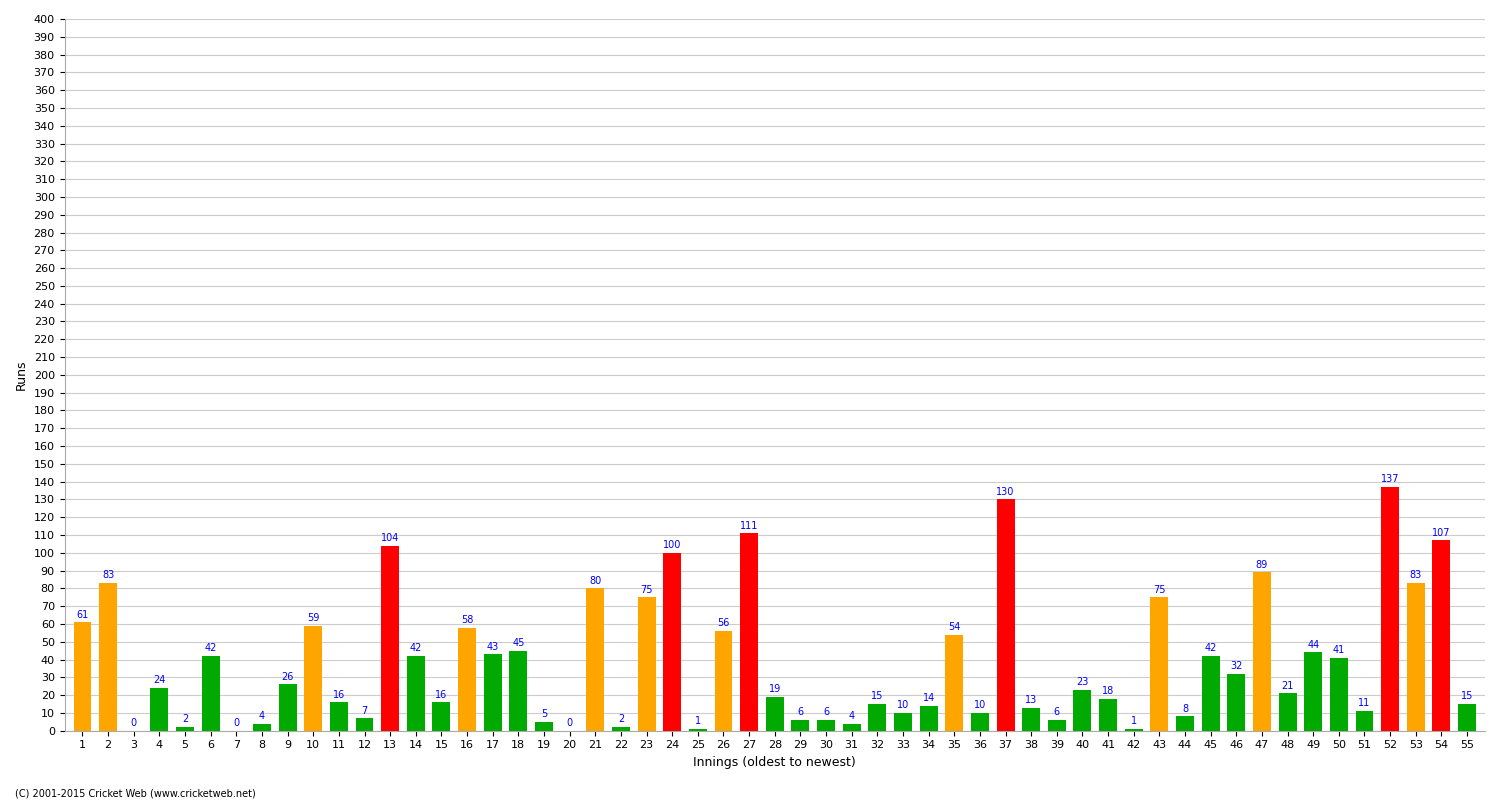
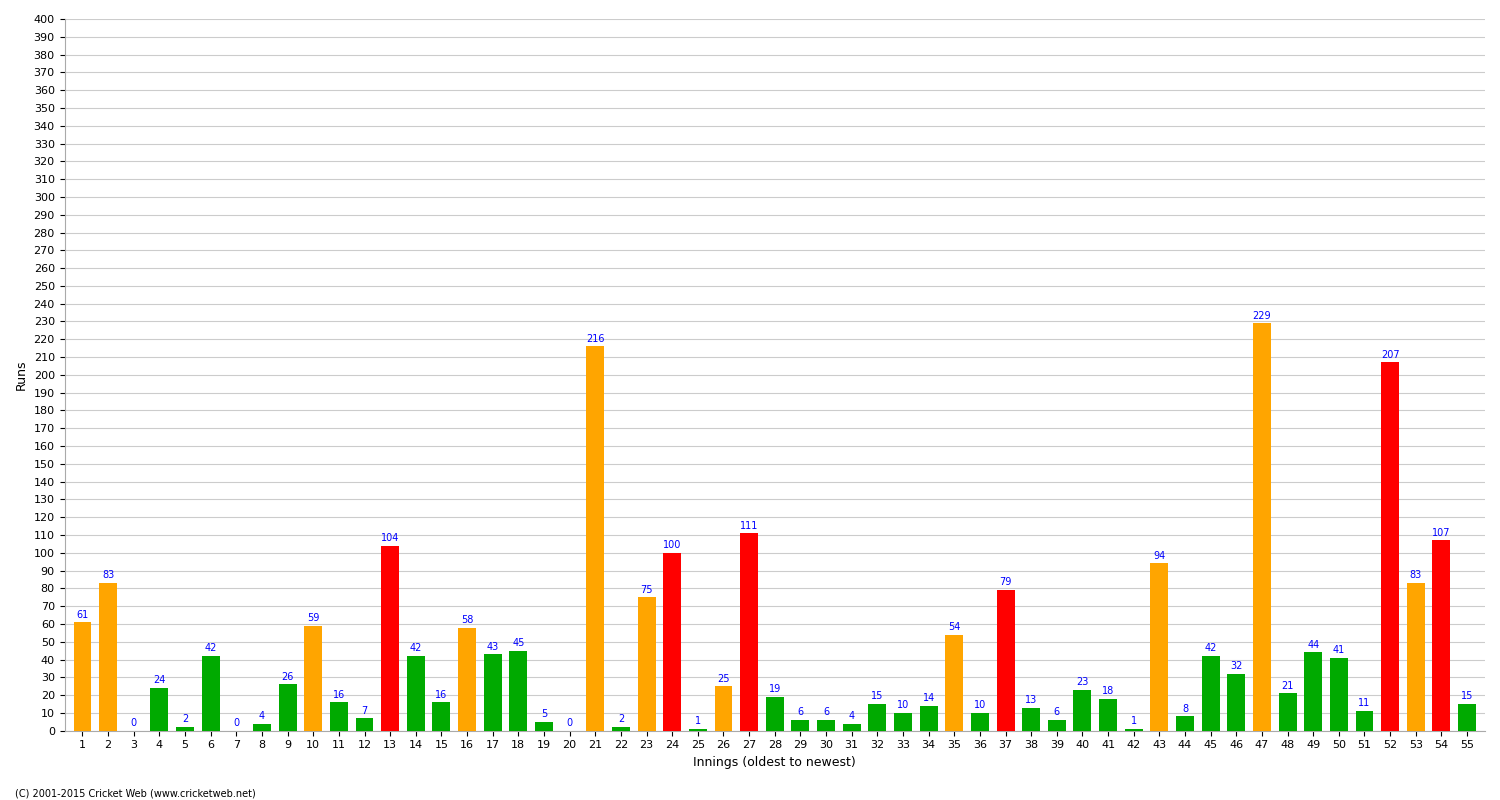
21: 80 -> 216
26: 56 -> 25
37: 130 -> 79
43: 75 -> 94
47: 89 -> 229
52: 137 -> 207
